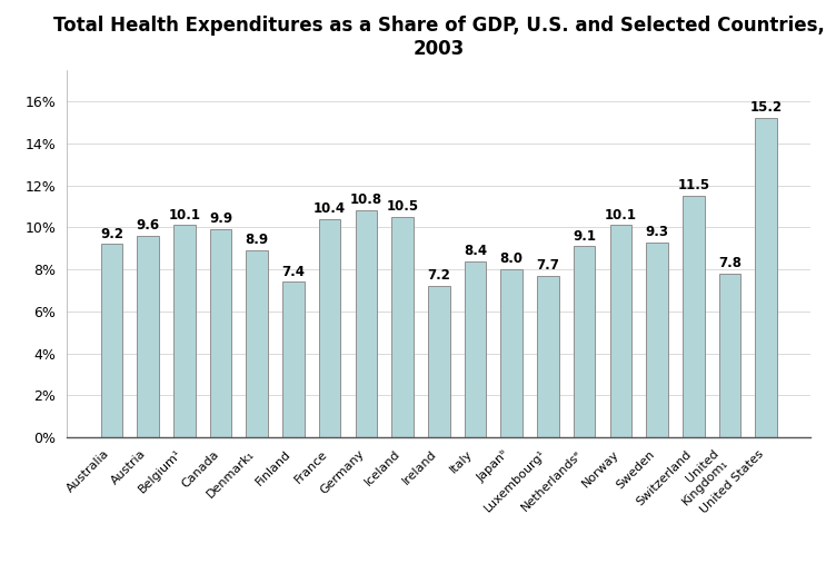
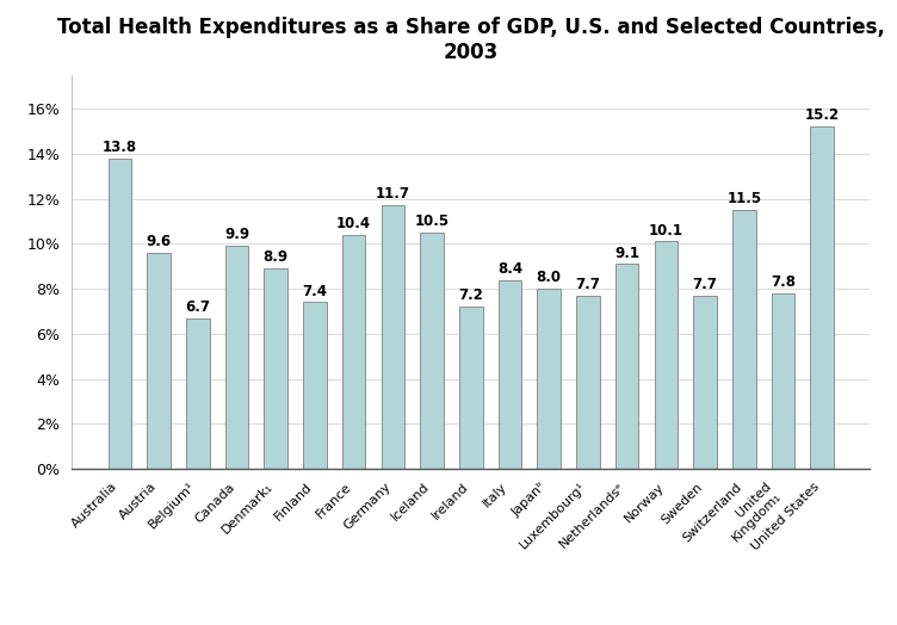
Australia: 9.2 -> 13.8
Belgium¹: 10.1 -> 6.7
Germany: 10.8 -> 11.7
Sweden: 9.3 -> 7.7
